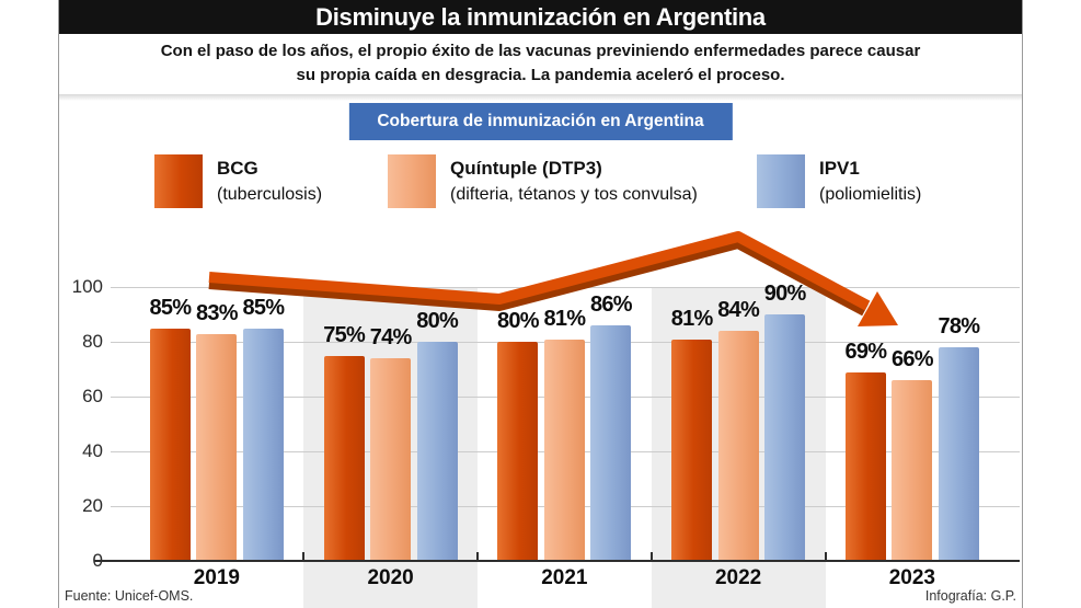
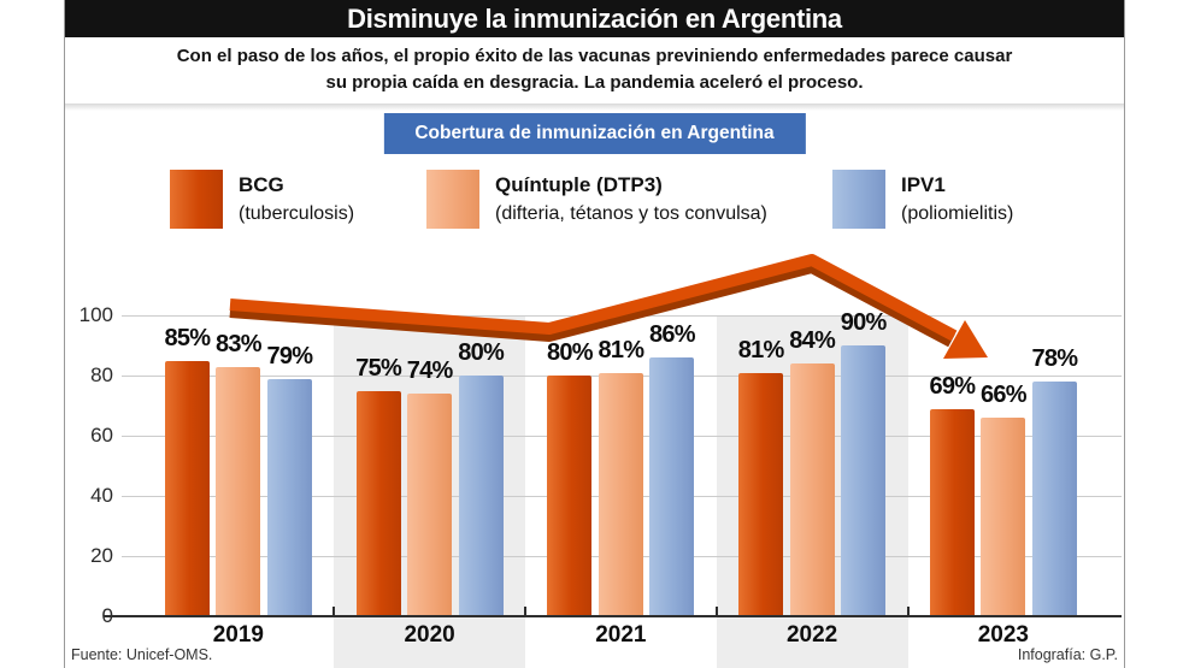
IPV1/2019: 85% -> 79%
